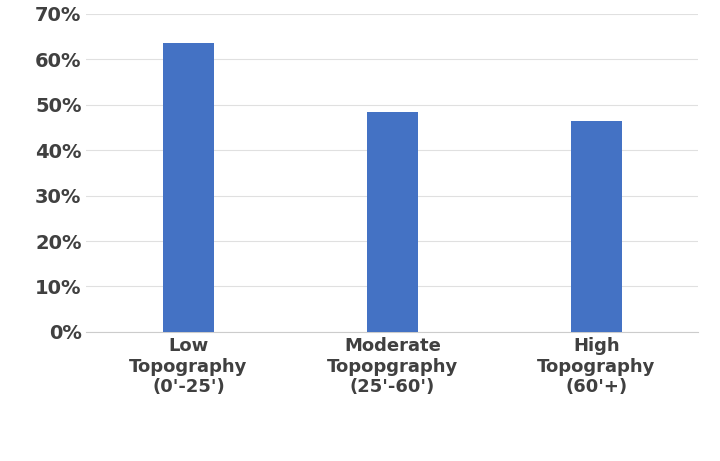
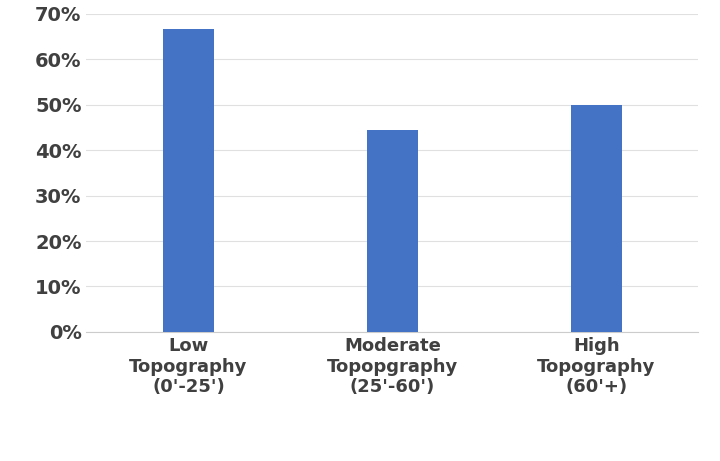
Low Topography (0'-25'): 63.5% -> 66.7%
Moderate Topopgraphy (25'-60'): 48.5% -> 44.4%
High Topography (60'+): 46.5% -> 50.0%
